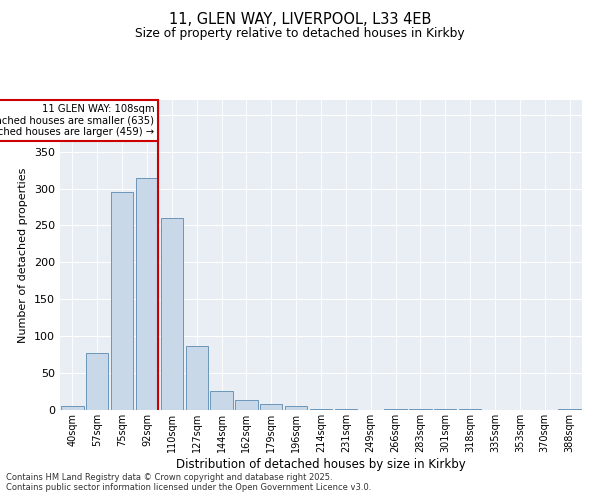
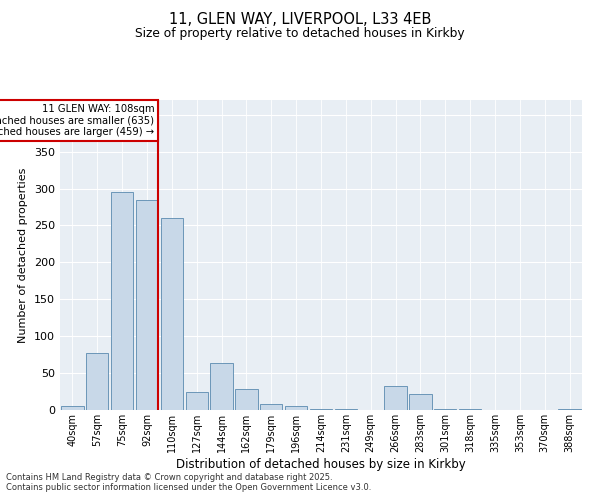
92sqm: 315 -> 284
127sqm: 87 -> 24
144sqm: 26 -> 64
162sqm: 13 -> 28
266sqm: 2 -> 32
283sqm: 1 -> 22
